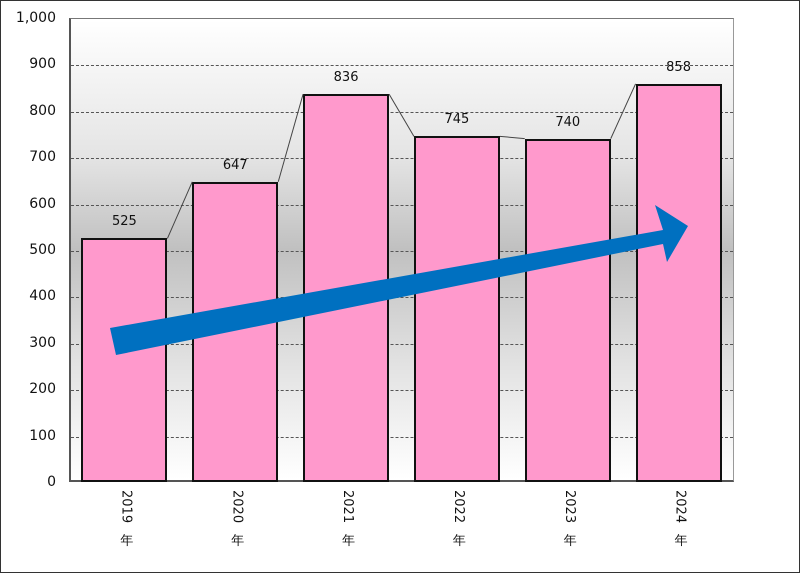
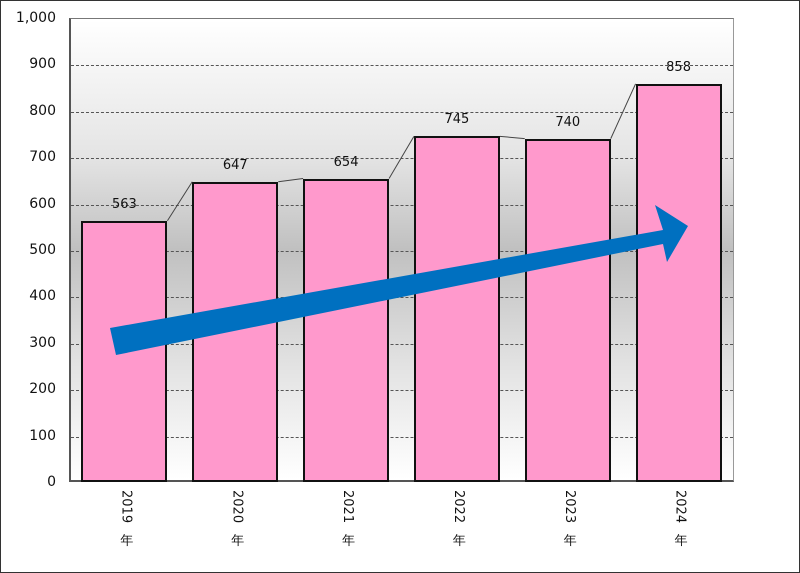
2019年: 525 -> 563
2021年: 836 -> 654
